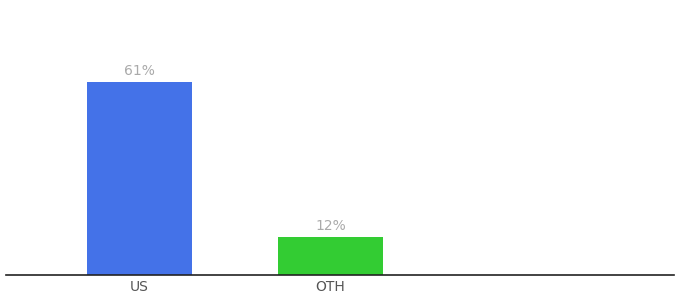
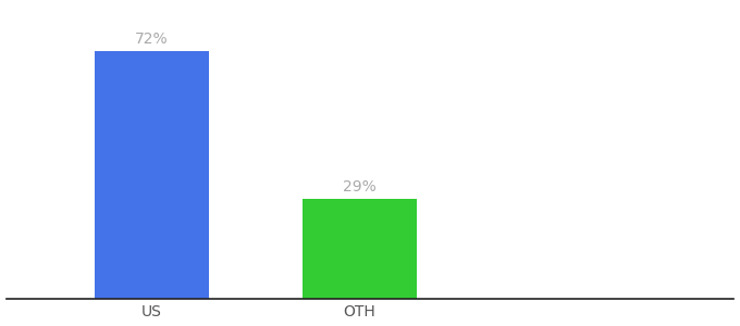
US: 61% -> 72%
OTH: 12% -> 29%
